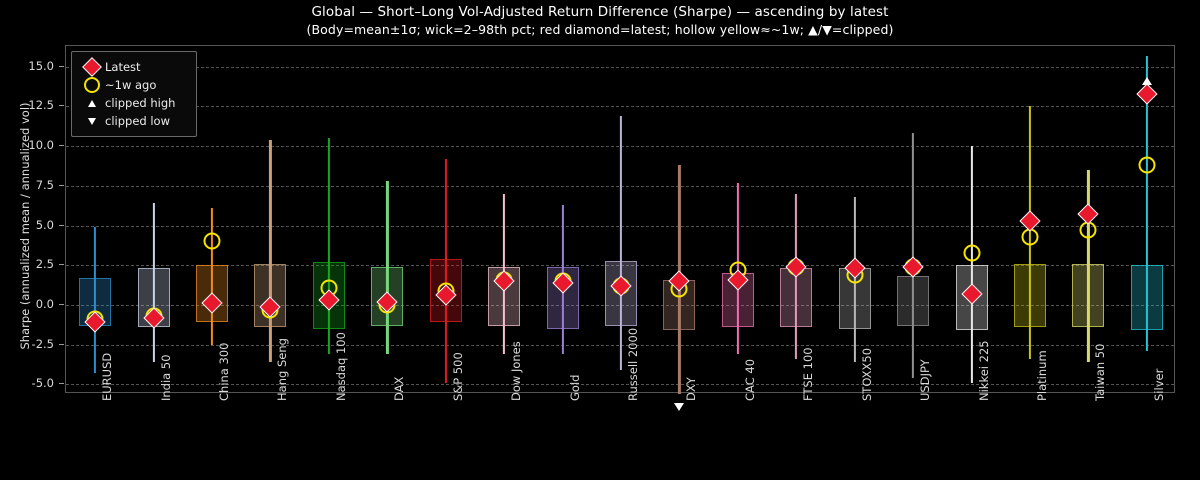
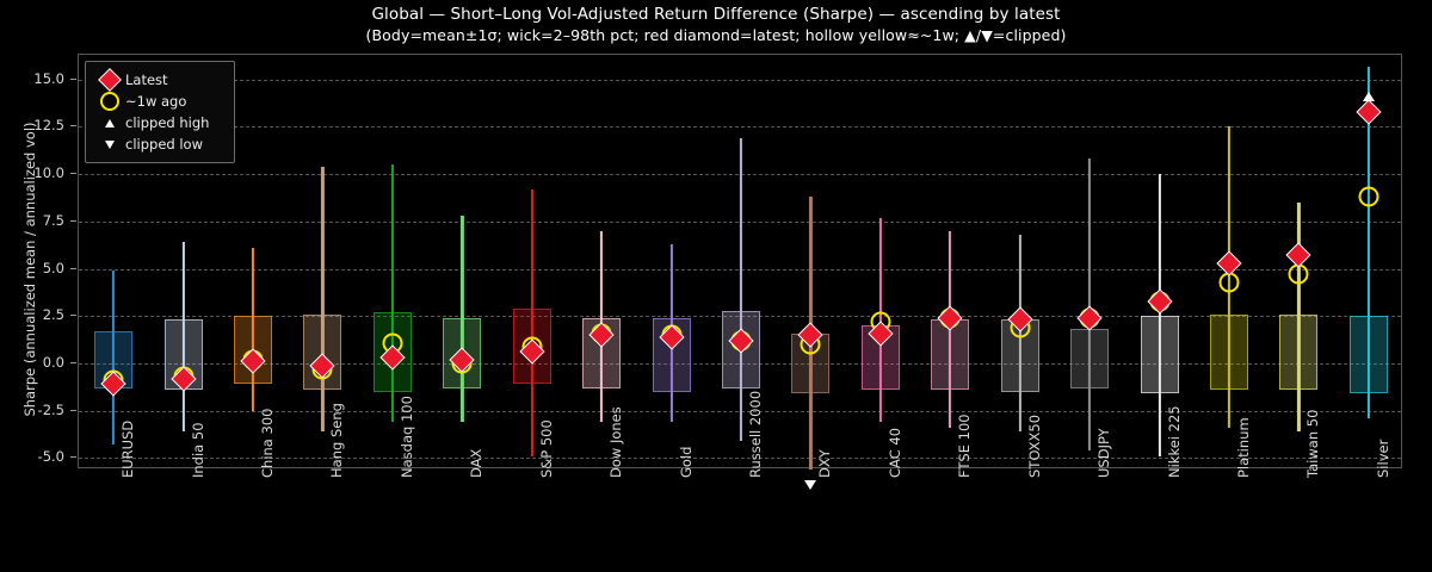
~1w ago/China 300: 4.0 -> 0.2
Latest/Nikkei 225: 0.7 -> 3.3
